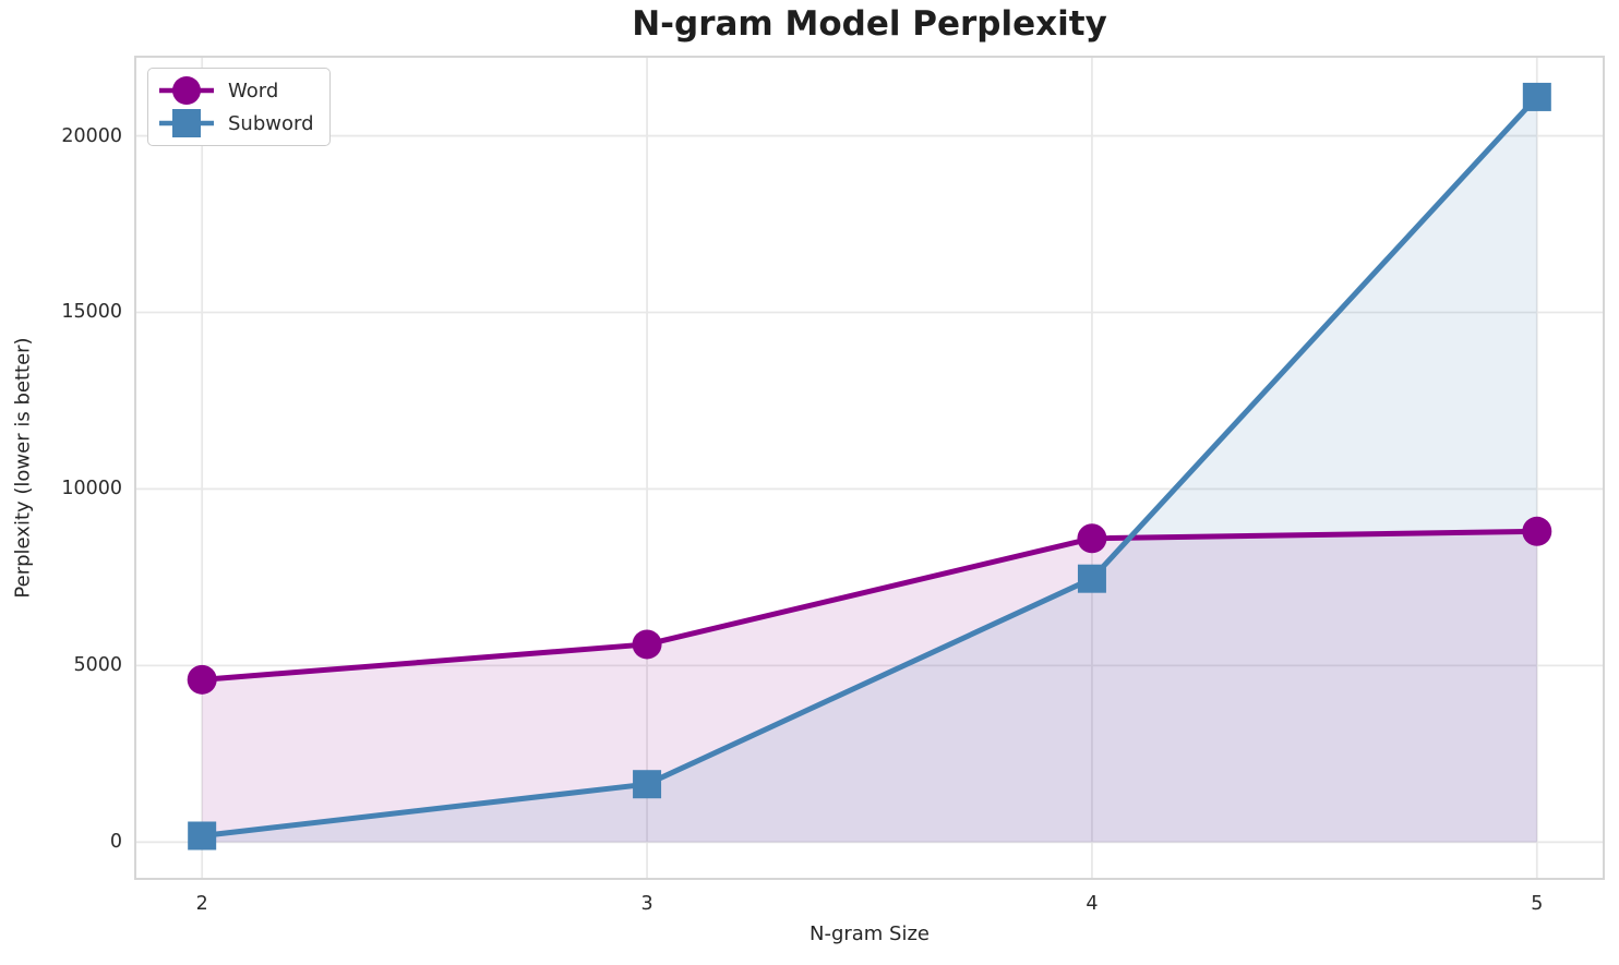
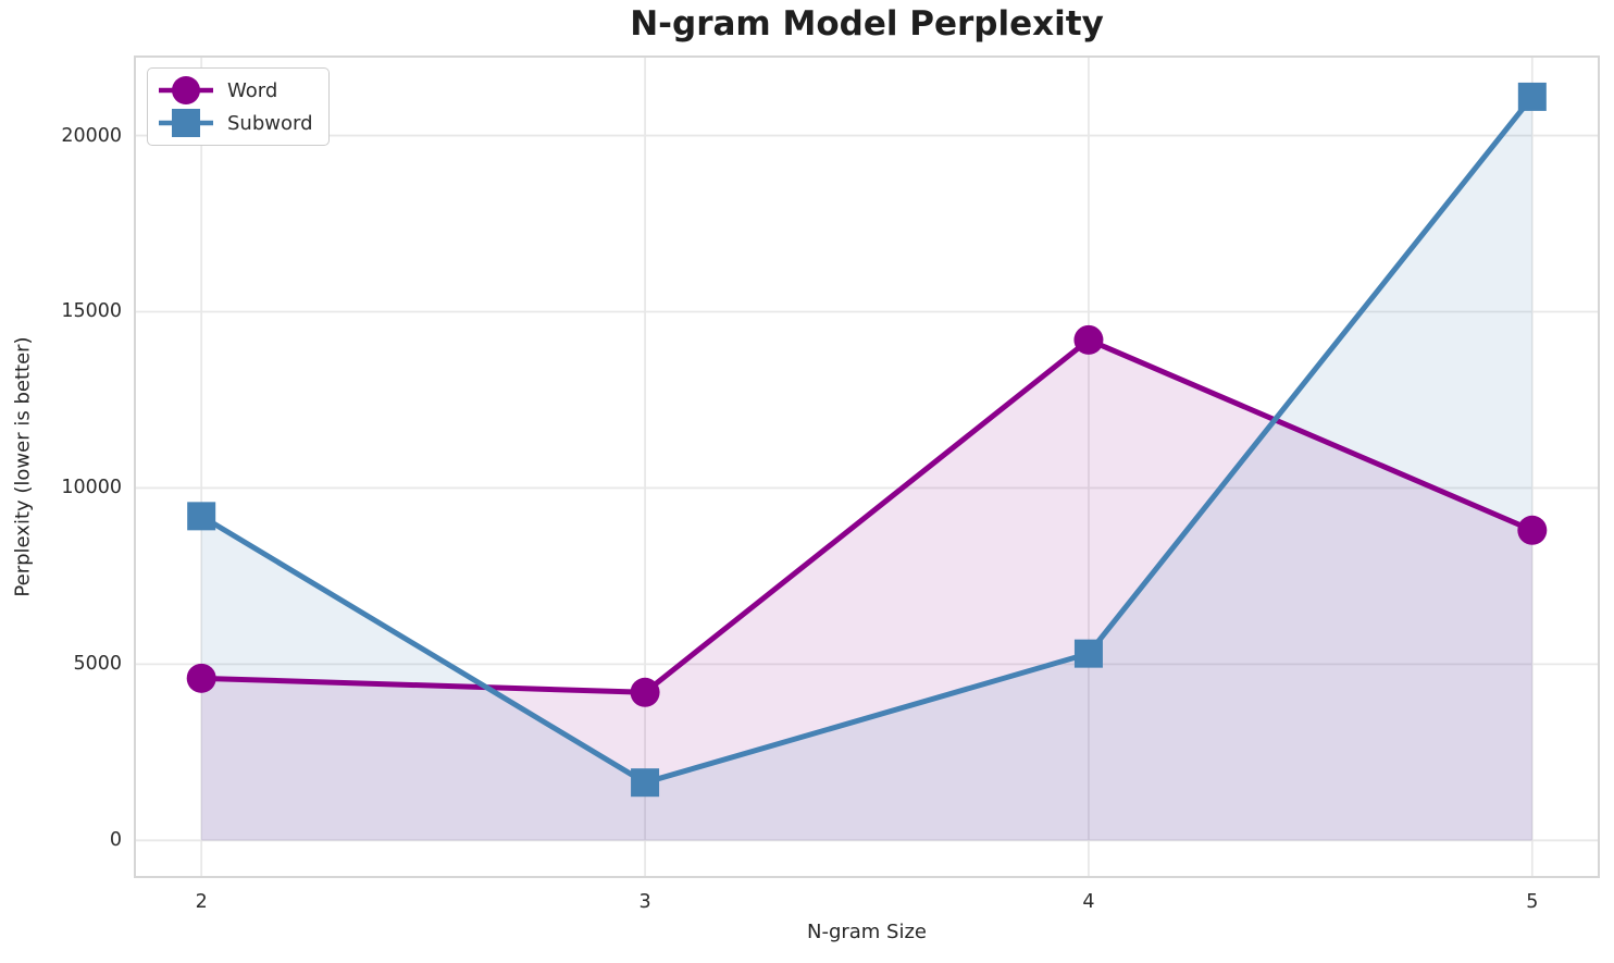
Subword/2: 200 -> 9200
Word/3: 5600 -> 4200
Word/4: 8600 -> 14200
Subword/4: 7500 -> 5300
